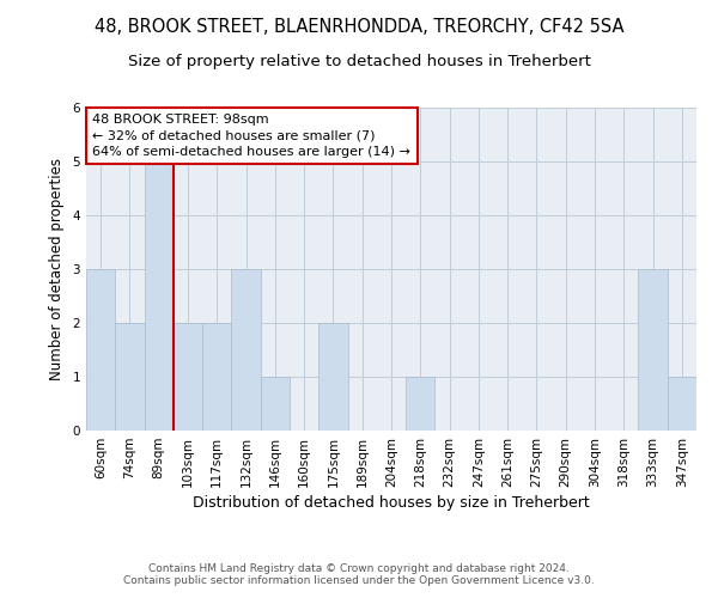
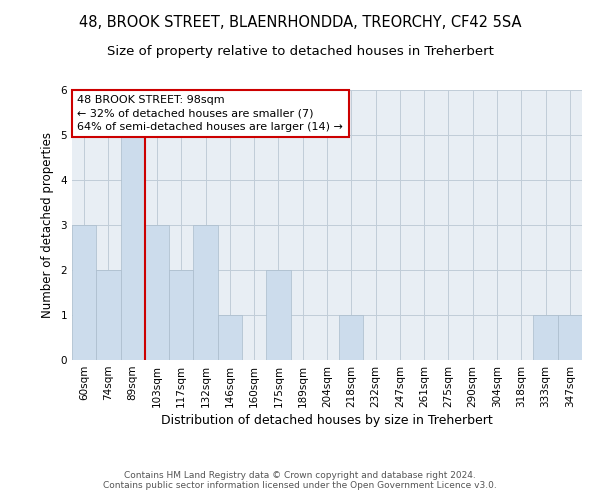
103sqm: 2 -> 3
333sqm: 3 -> 1
